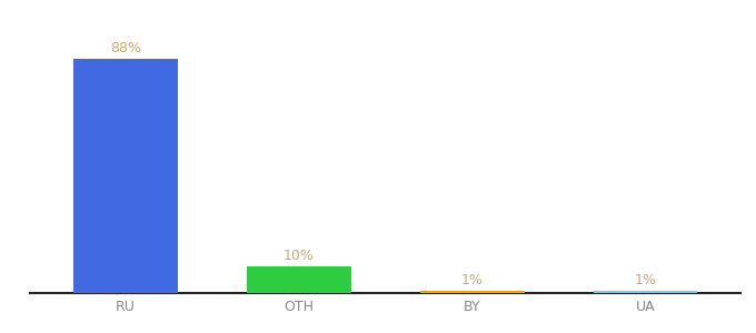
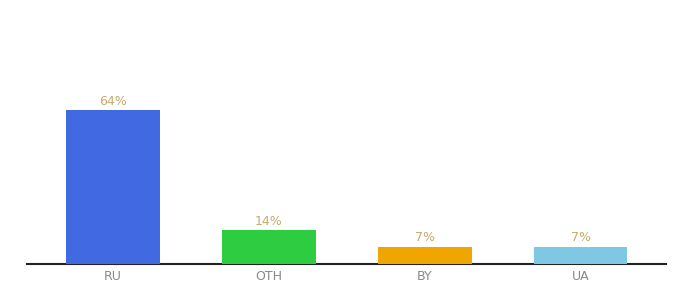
RU: 88% -> 64%
OTH: 10% -> 14%
BY: 1% -> 7%
UA: 1% -> 7%
